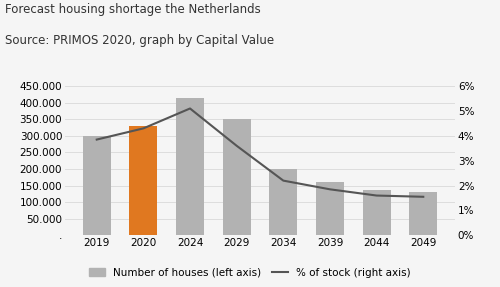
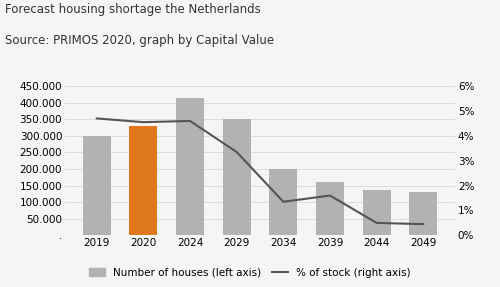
% of stock (right axis)/2019: 3.85% -> 4.70%
% of stock (right axis)/2020: 4.30% -> 4.55%
% of stock (right axis)/2024: 5.10% -> 4.60%
% of stock (right axis)/2029: 3.60% -> 3.35%
% of stock (right axis)/2034: 2.20% -> 1.35%
% of stock (right axis)/2039: 1.85% -> 1.60%
% of stock (right axis)/2044: 1.60% -> 0.50%
% of stock (right axis)/2049: 1.55% -> 0.45%
